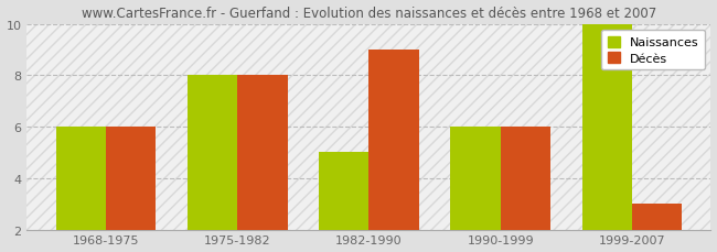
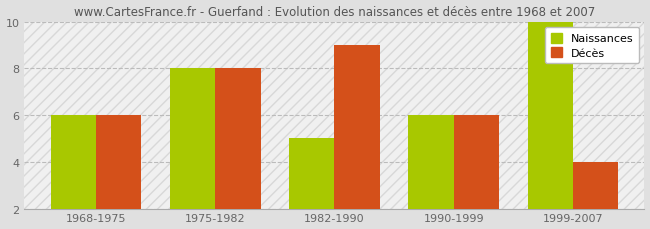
Décès/1999-2007: 3 -> 4
